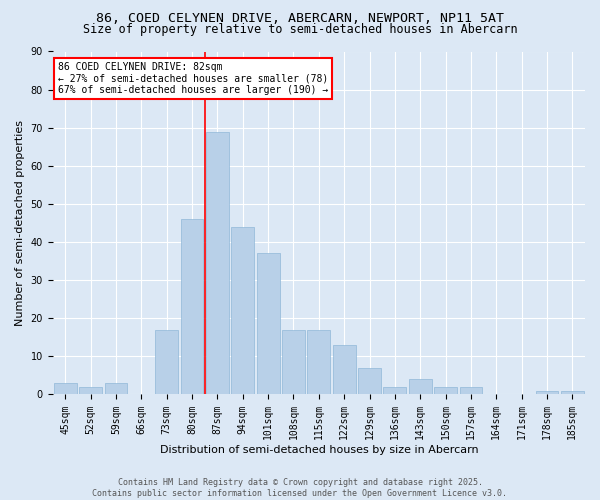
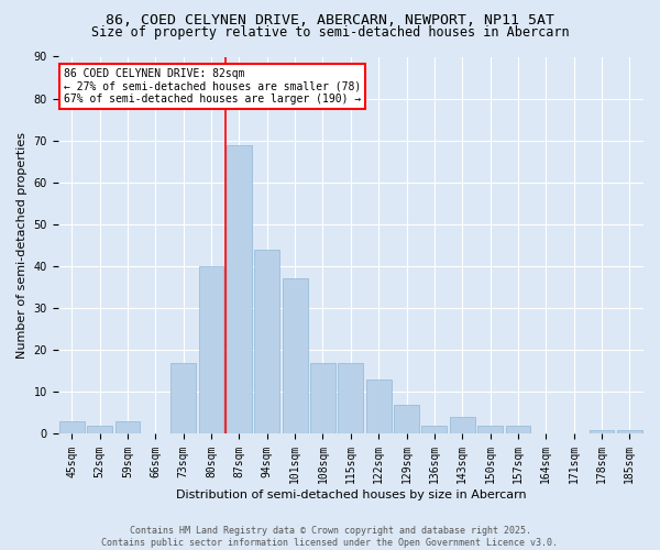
80sqm: 46 -> 40
